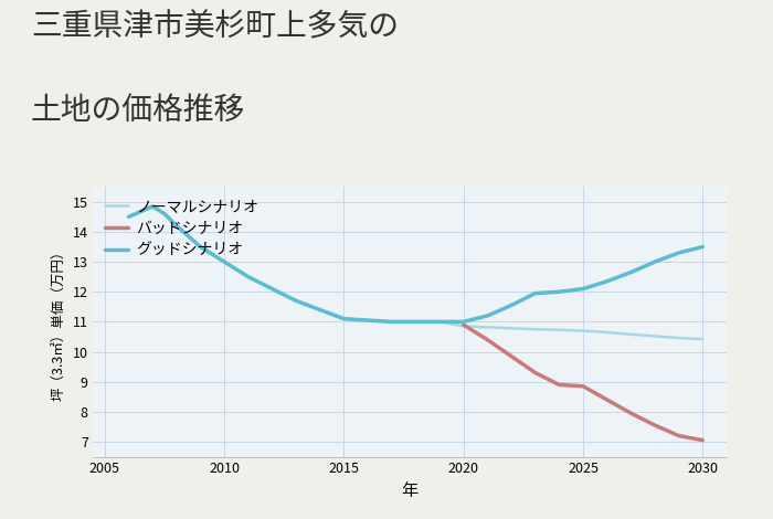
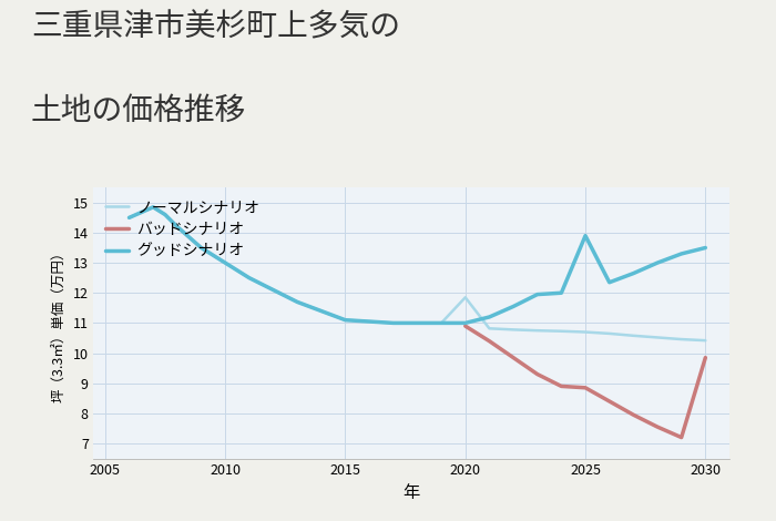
ノーマルシナリオ/2020: 10.85 -> 11.85
グッドシナリオ/2025: 12.10 -> 13.90
バッドシナリオ/2030: 7.05 -> 9.85
